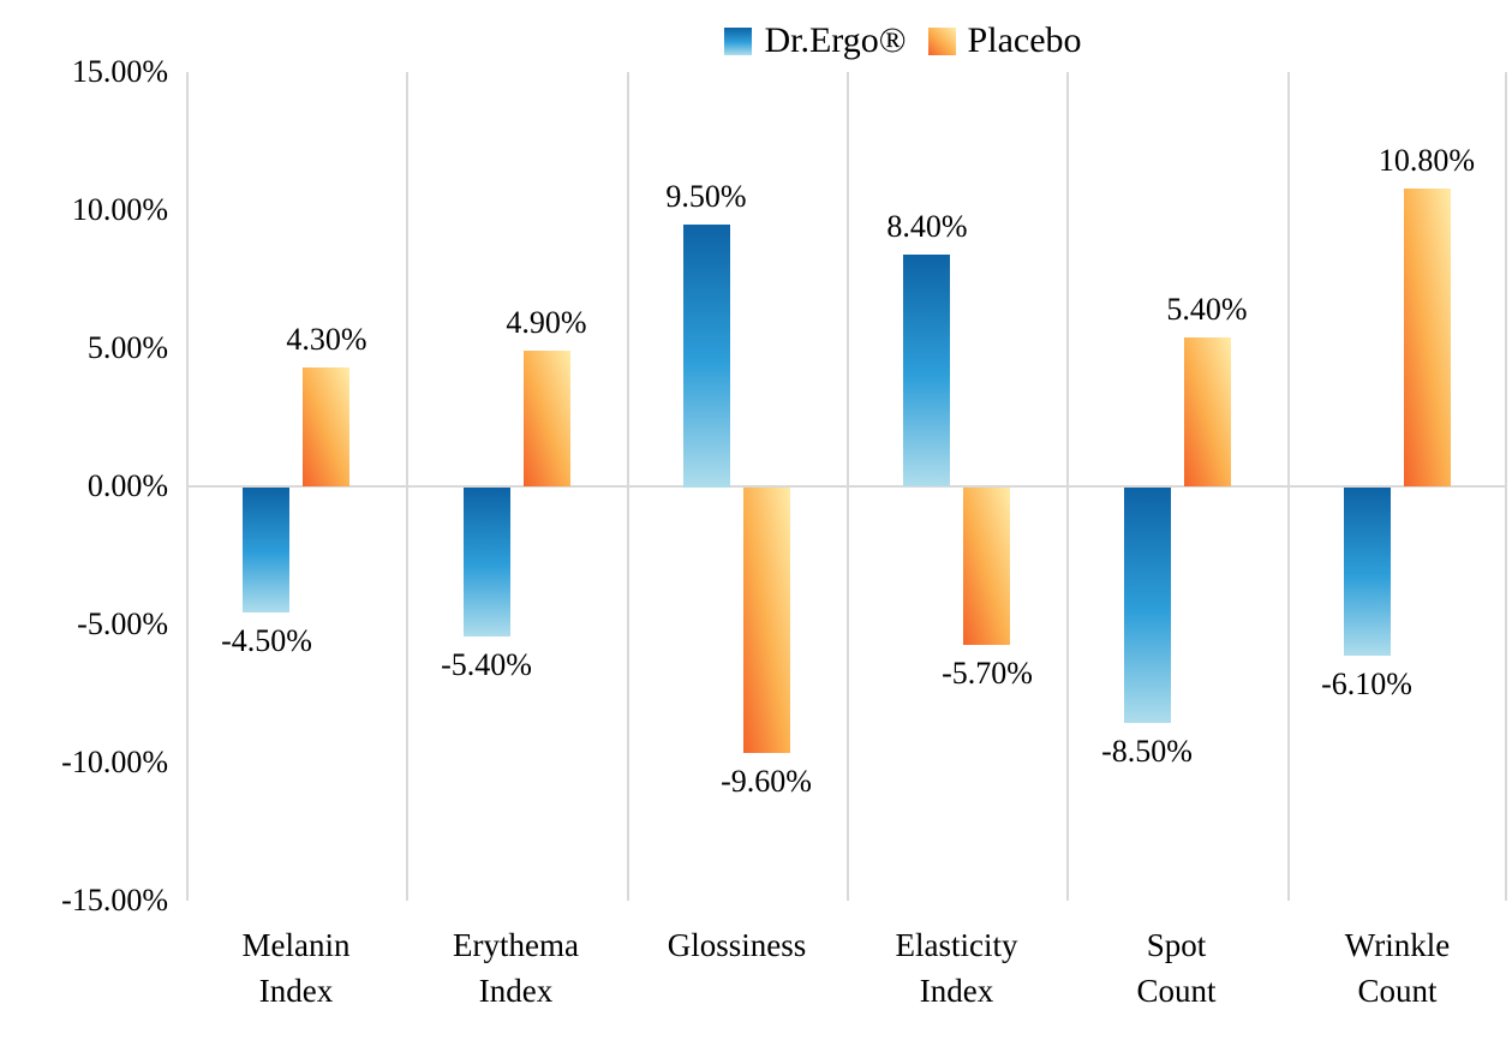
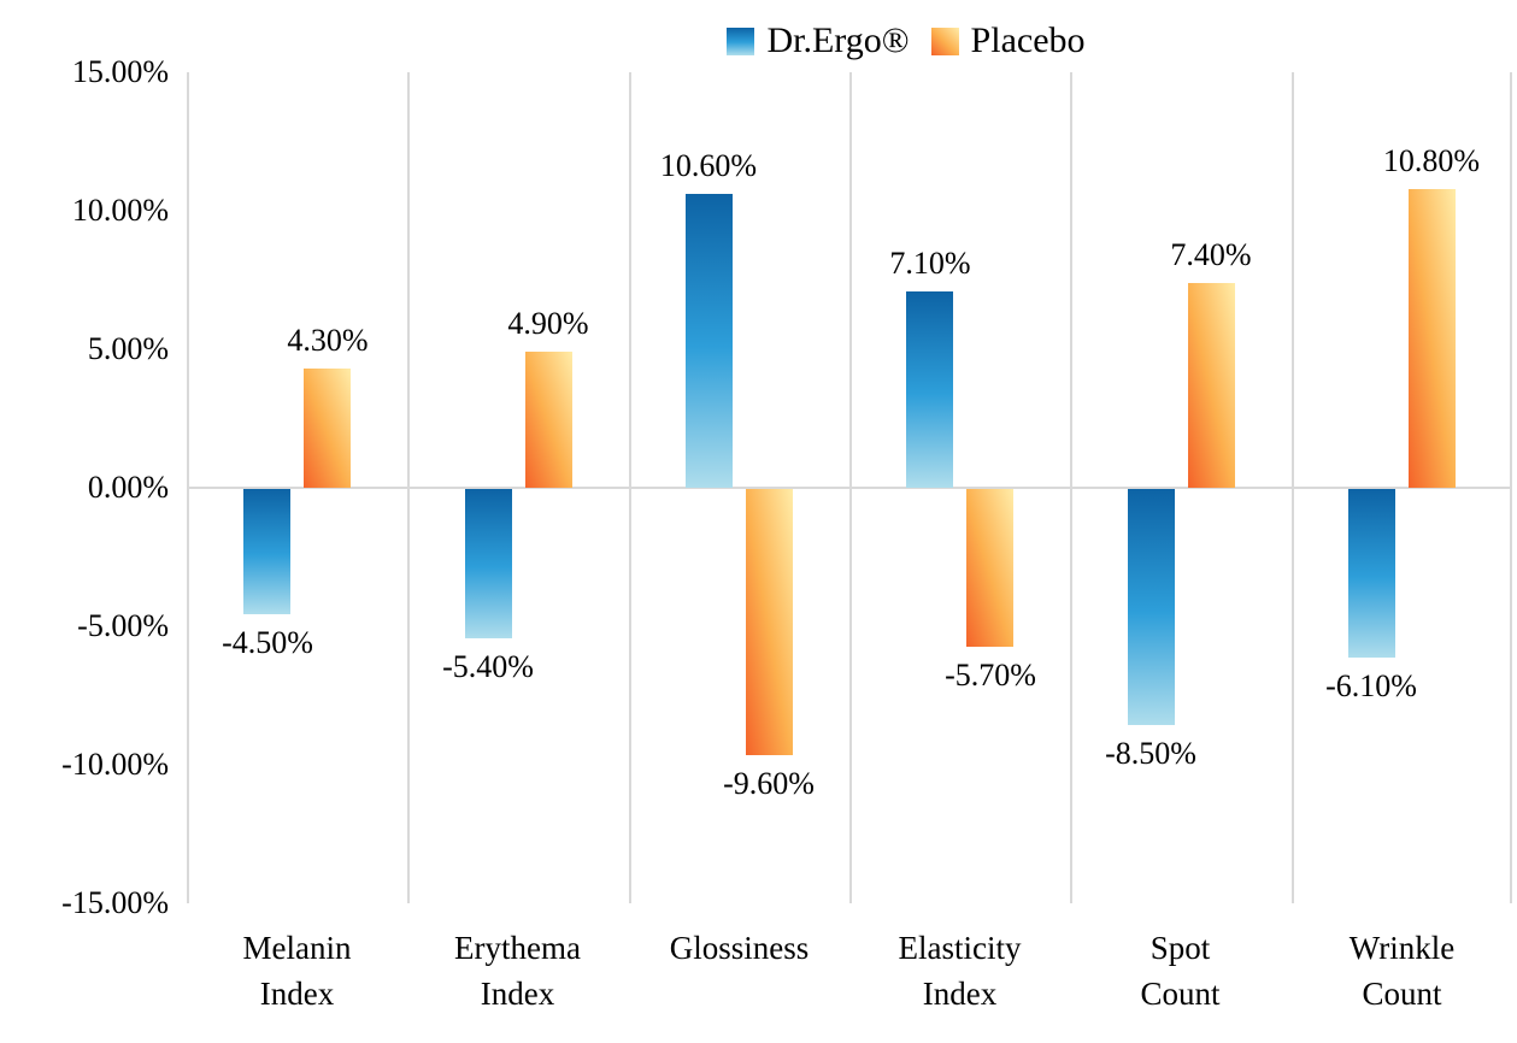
Dr.Ergo®/Glossiness: 9.50% -> 10.60%
Dr.Ergo®/Elasticity Index: 8.40% -> 7.10%
Placebo/Spot Count: 5.40% -> 7.40%
